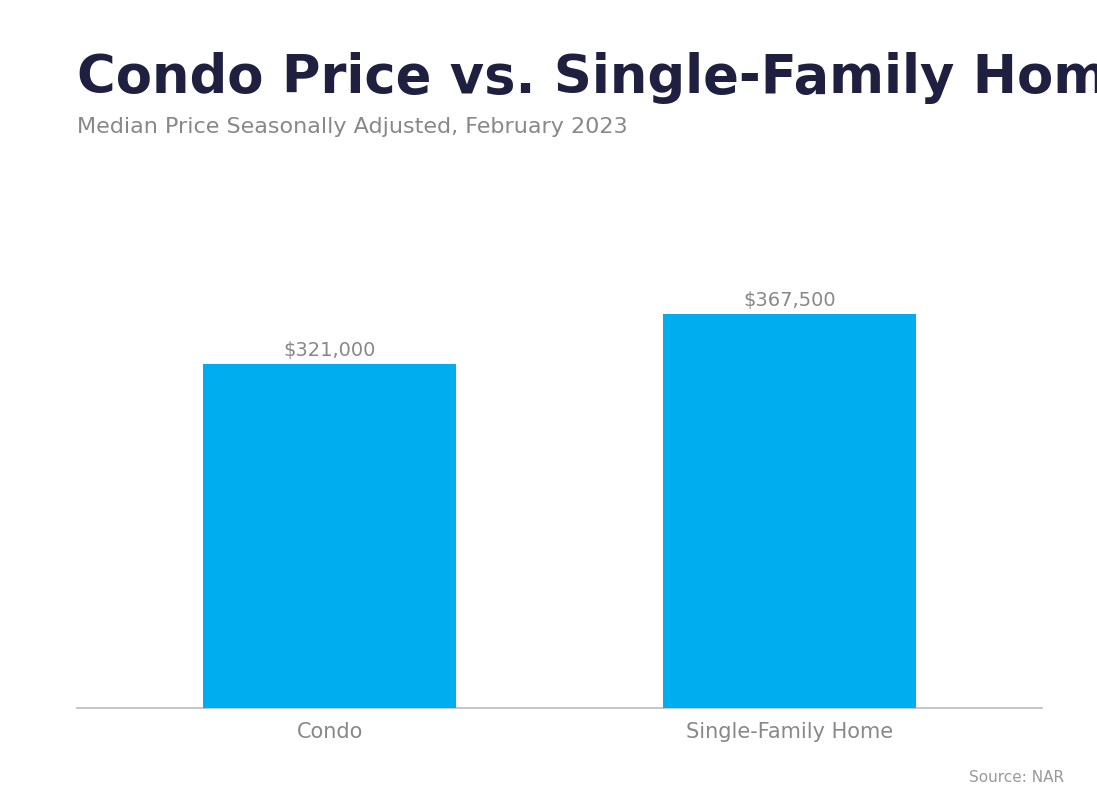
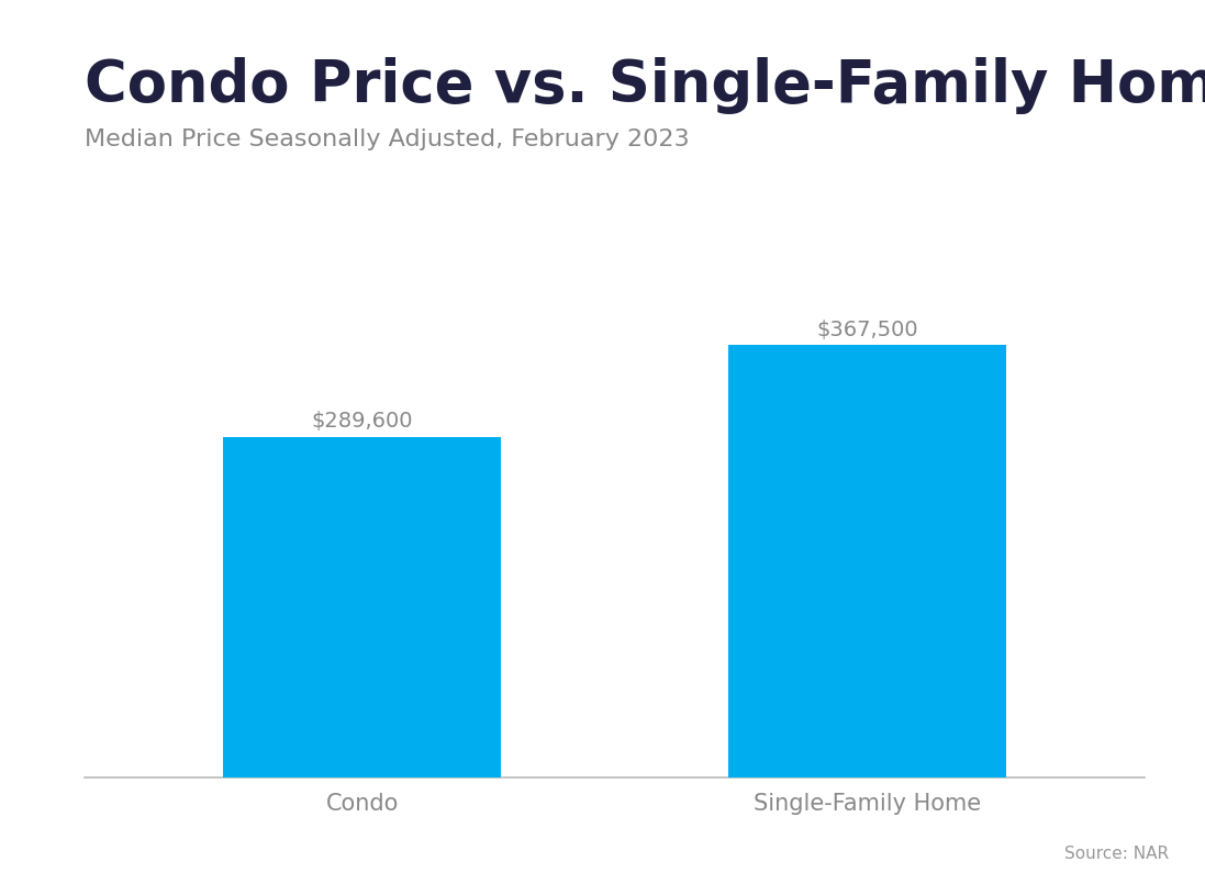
Condo: $321,000 -> $289,600
